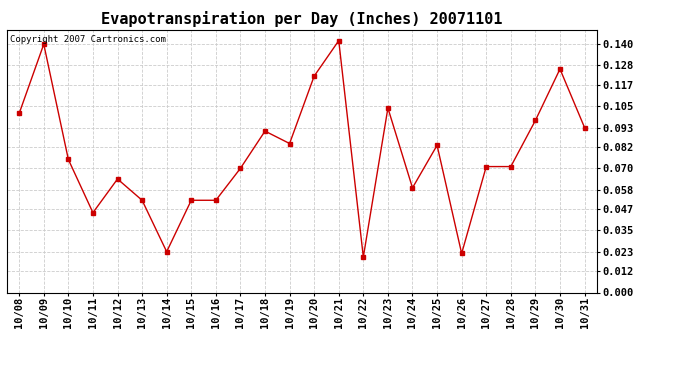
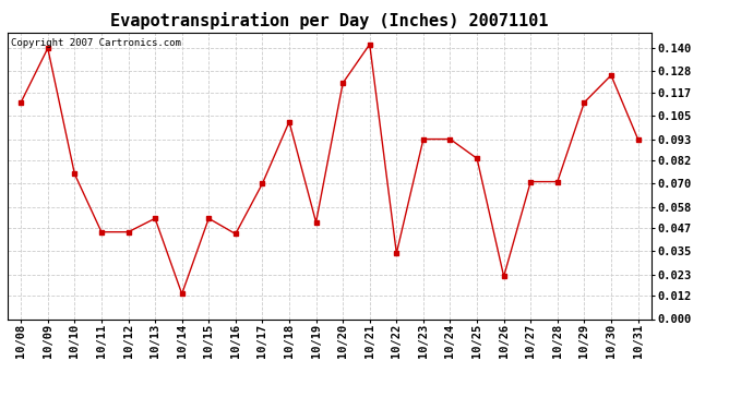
10/08: 0.101 -> 0.112
10/12: 0.064 -> 0.045
10/14: 0.023 -> 0.013
10/16: 0.052 -> 0.044
10/18: 0.091 -> 0.102
10/19: 0.084 -> 0.050
10/22: 0.020 -> 0.034
10/23: 0.104 -> 0.093
10/24: 0.059 -> 0.093
10/29: 0.097 -> 0.112
